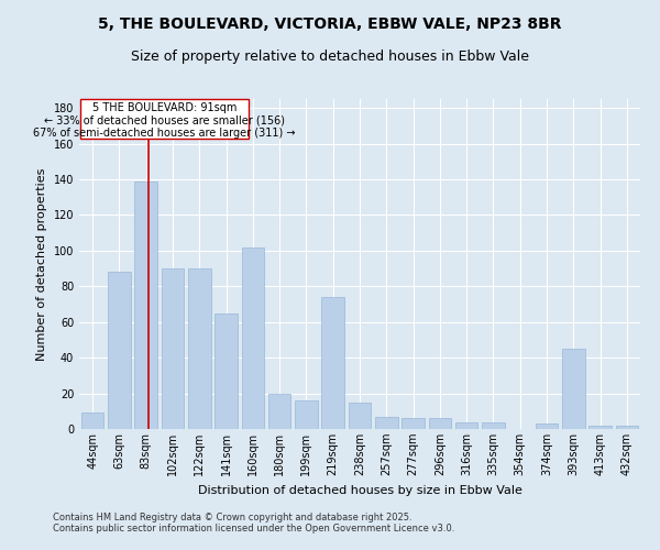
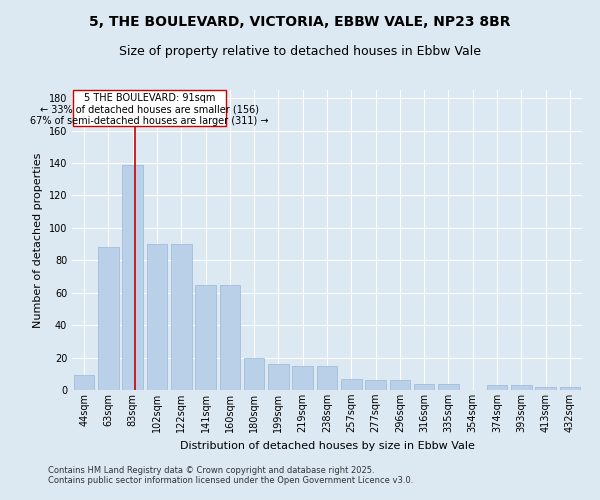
160sqm: 102 -> 65
219sqm: 74 -> 15
393sqm: 45 -> 3
